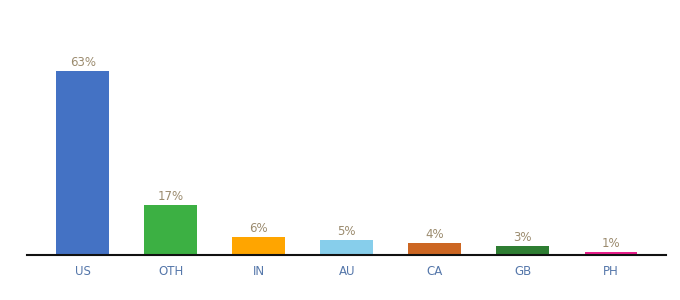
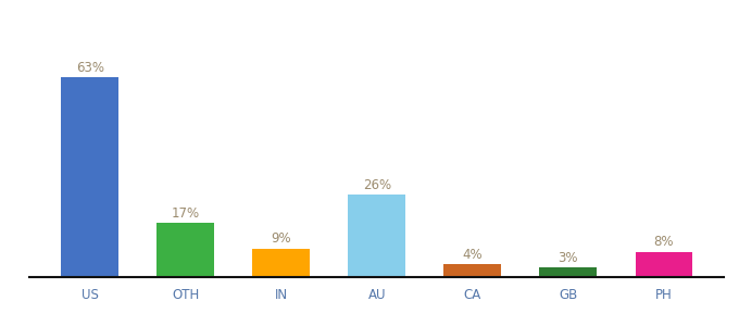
IN: 6% -> 9%
AU: 5% -> 26%
PH: 1% -> 8%
